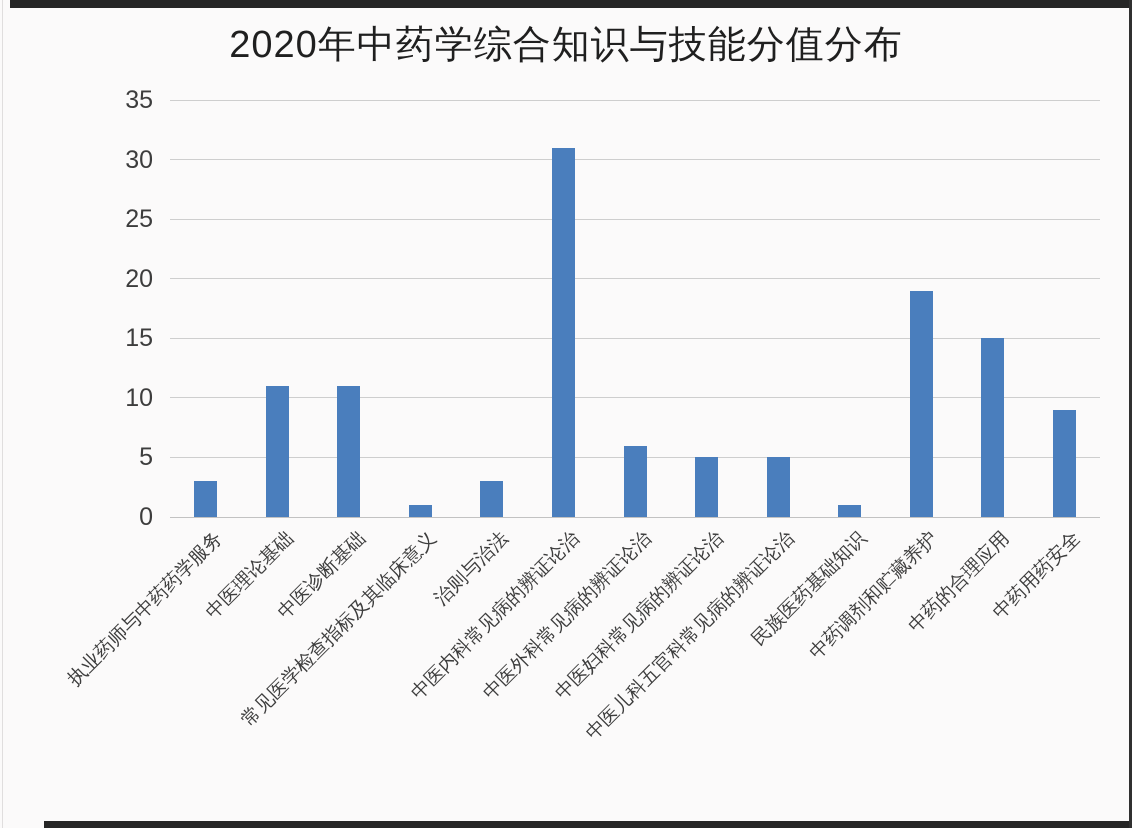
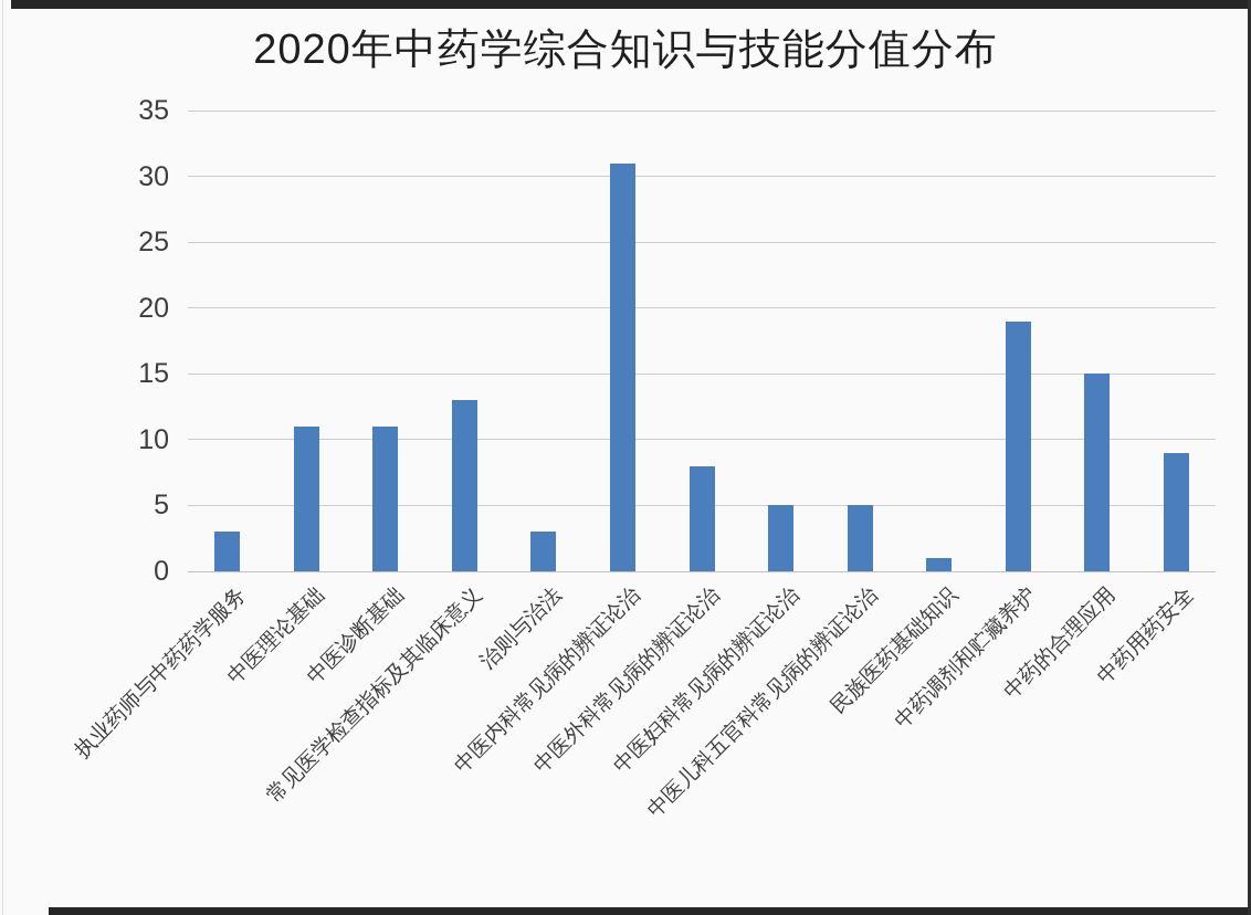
常见医学检查指标及其临床意义: 1 -> 13
中医外科常见病的辨证论治: 6 -> 8
